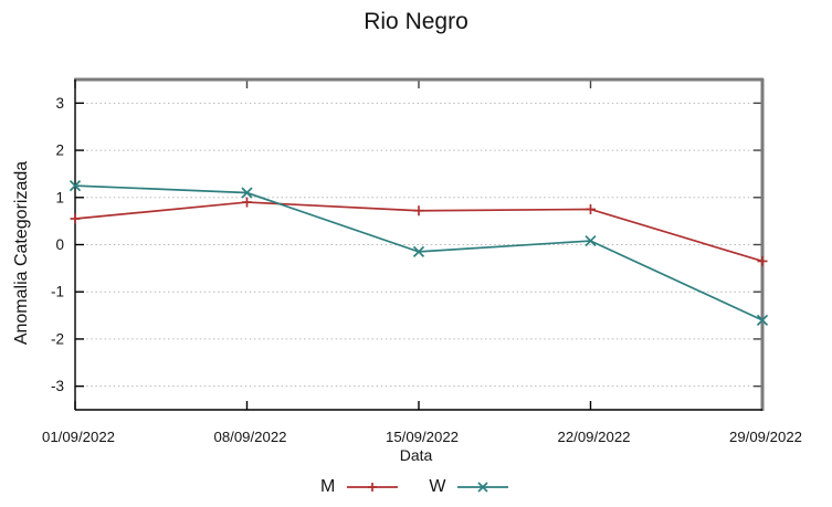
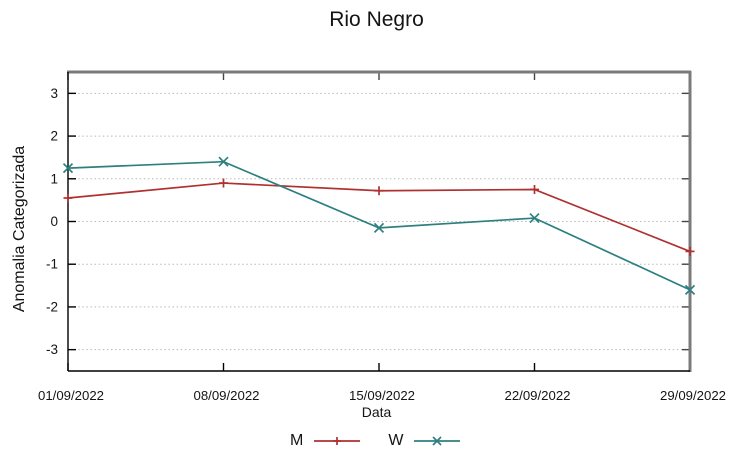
W/08/09/2022: 1.1 -> 1.4
M/29/09/2022: -0.3 -> -0.7
